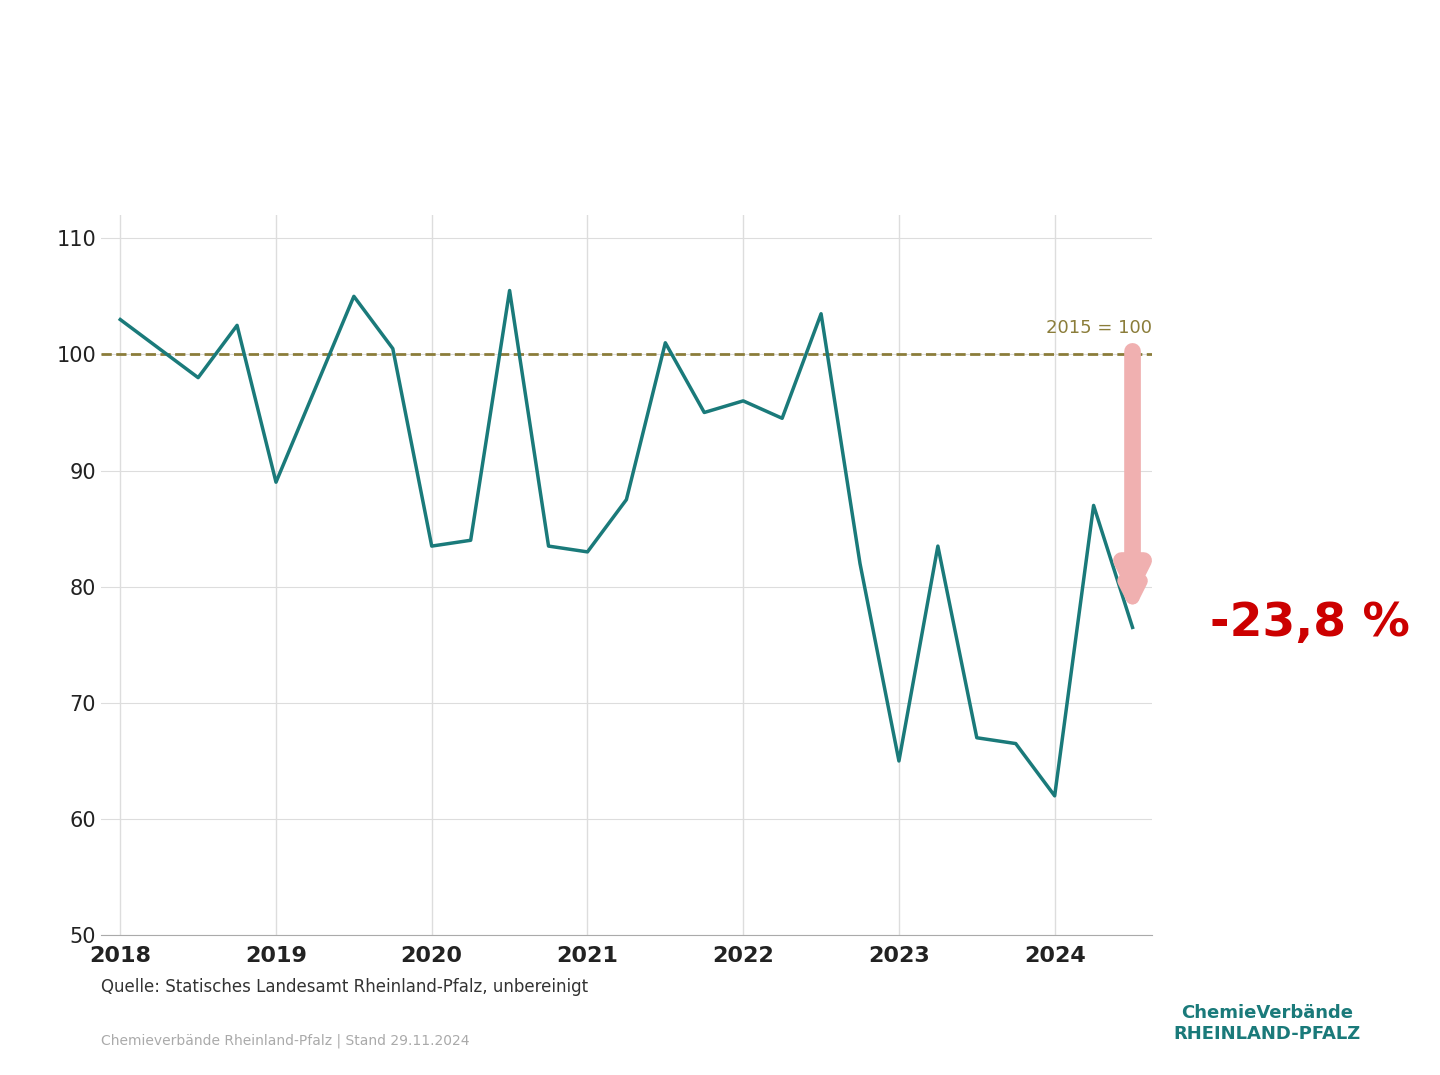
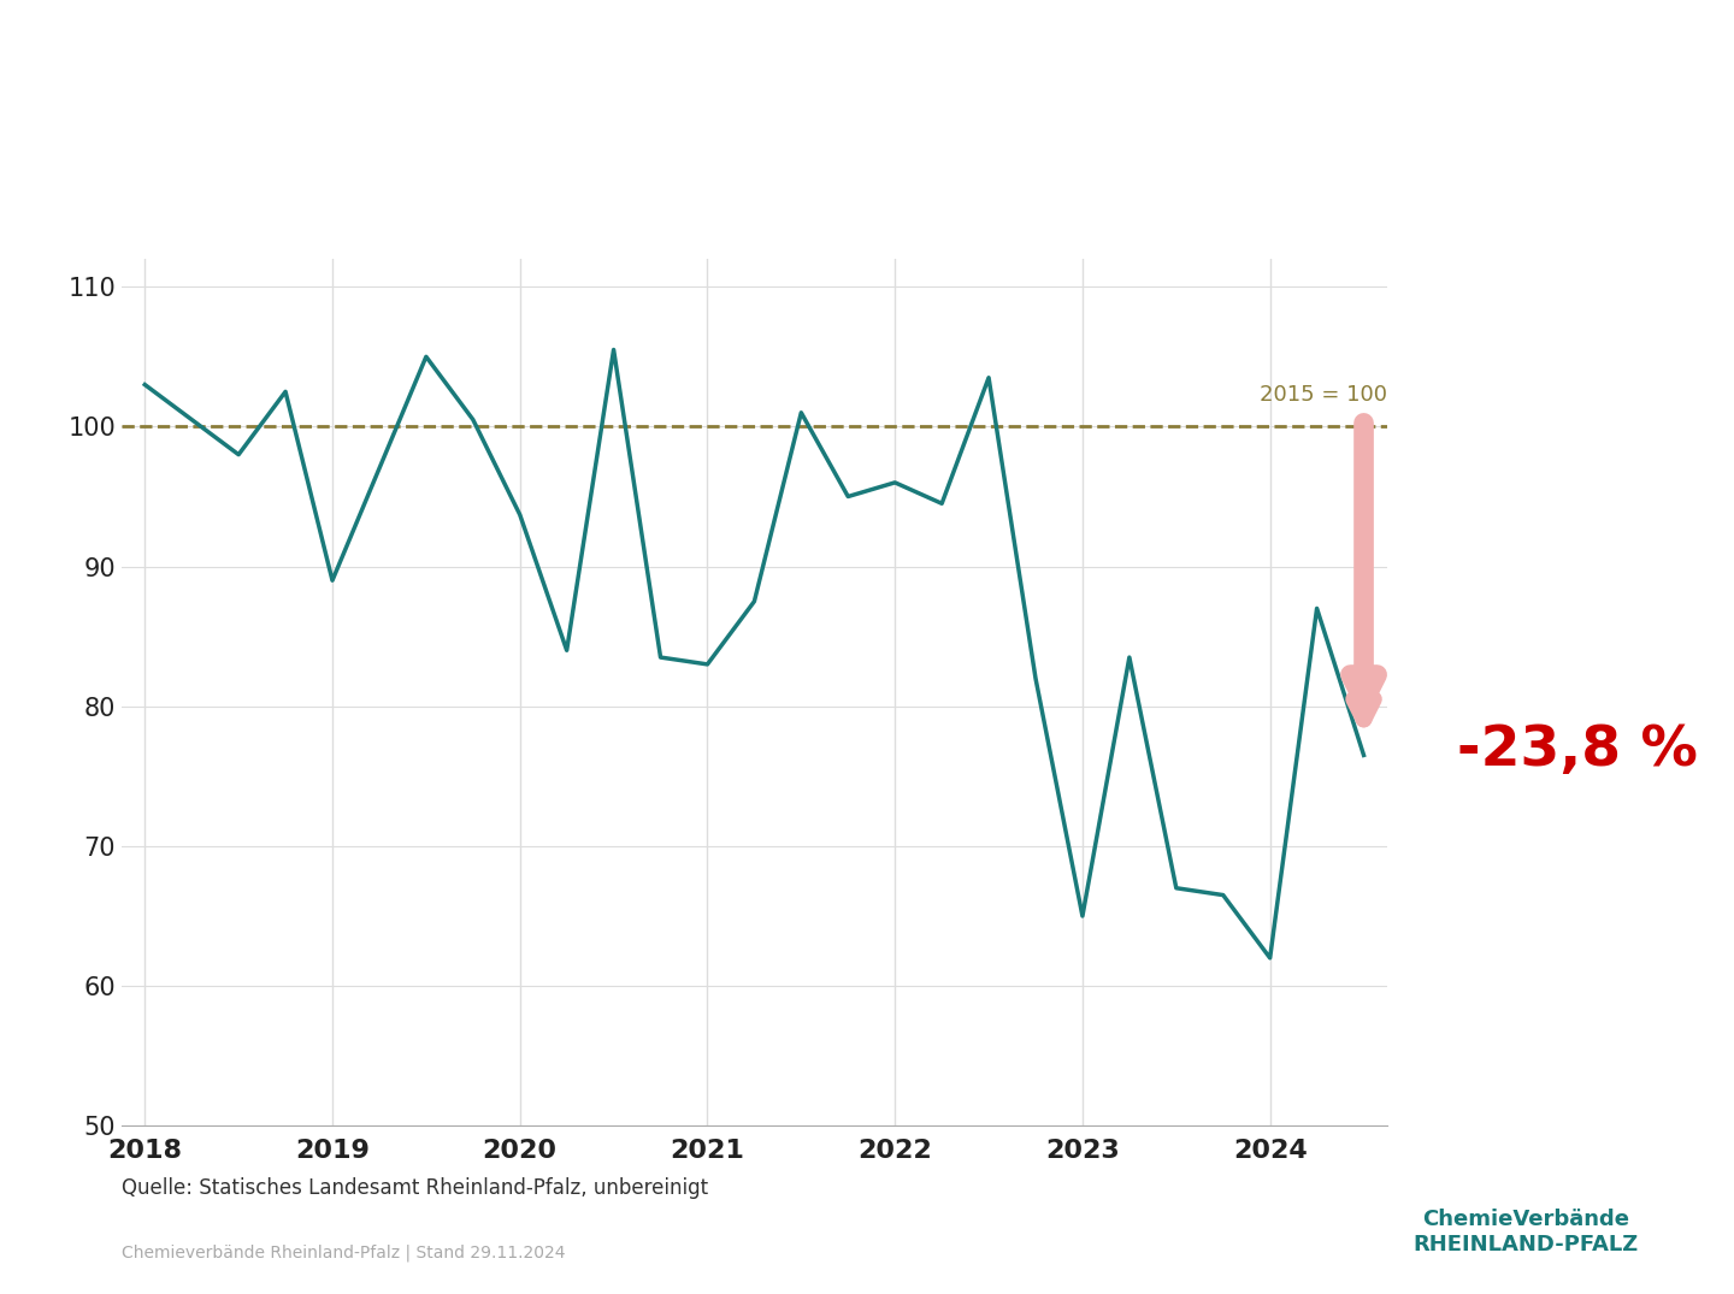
2020: 83.5 -> 93.7
